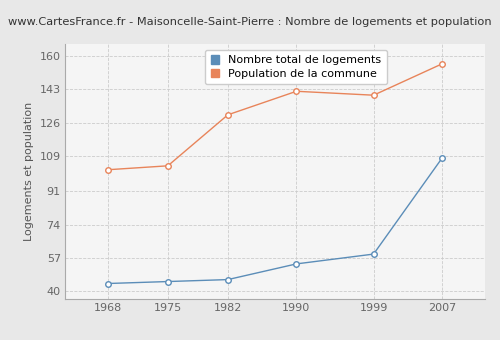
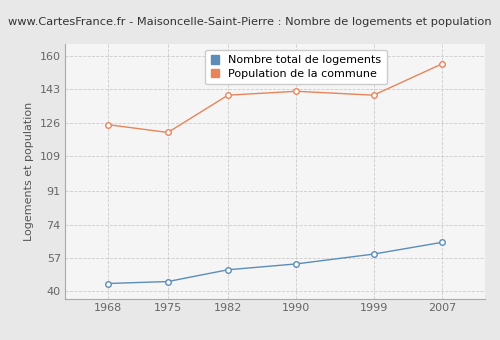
Population de la commune/1968: 102 -> 125
Population de la commune/1975: 104 -> 121
Nombre total de logements/1982: 46 -> 51
Population de la commune/1982: 130 -> 140
Nombre total de logements/2007: 108 -> 65
